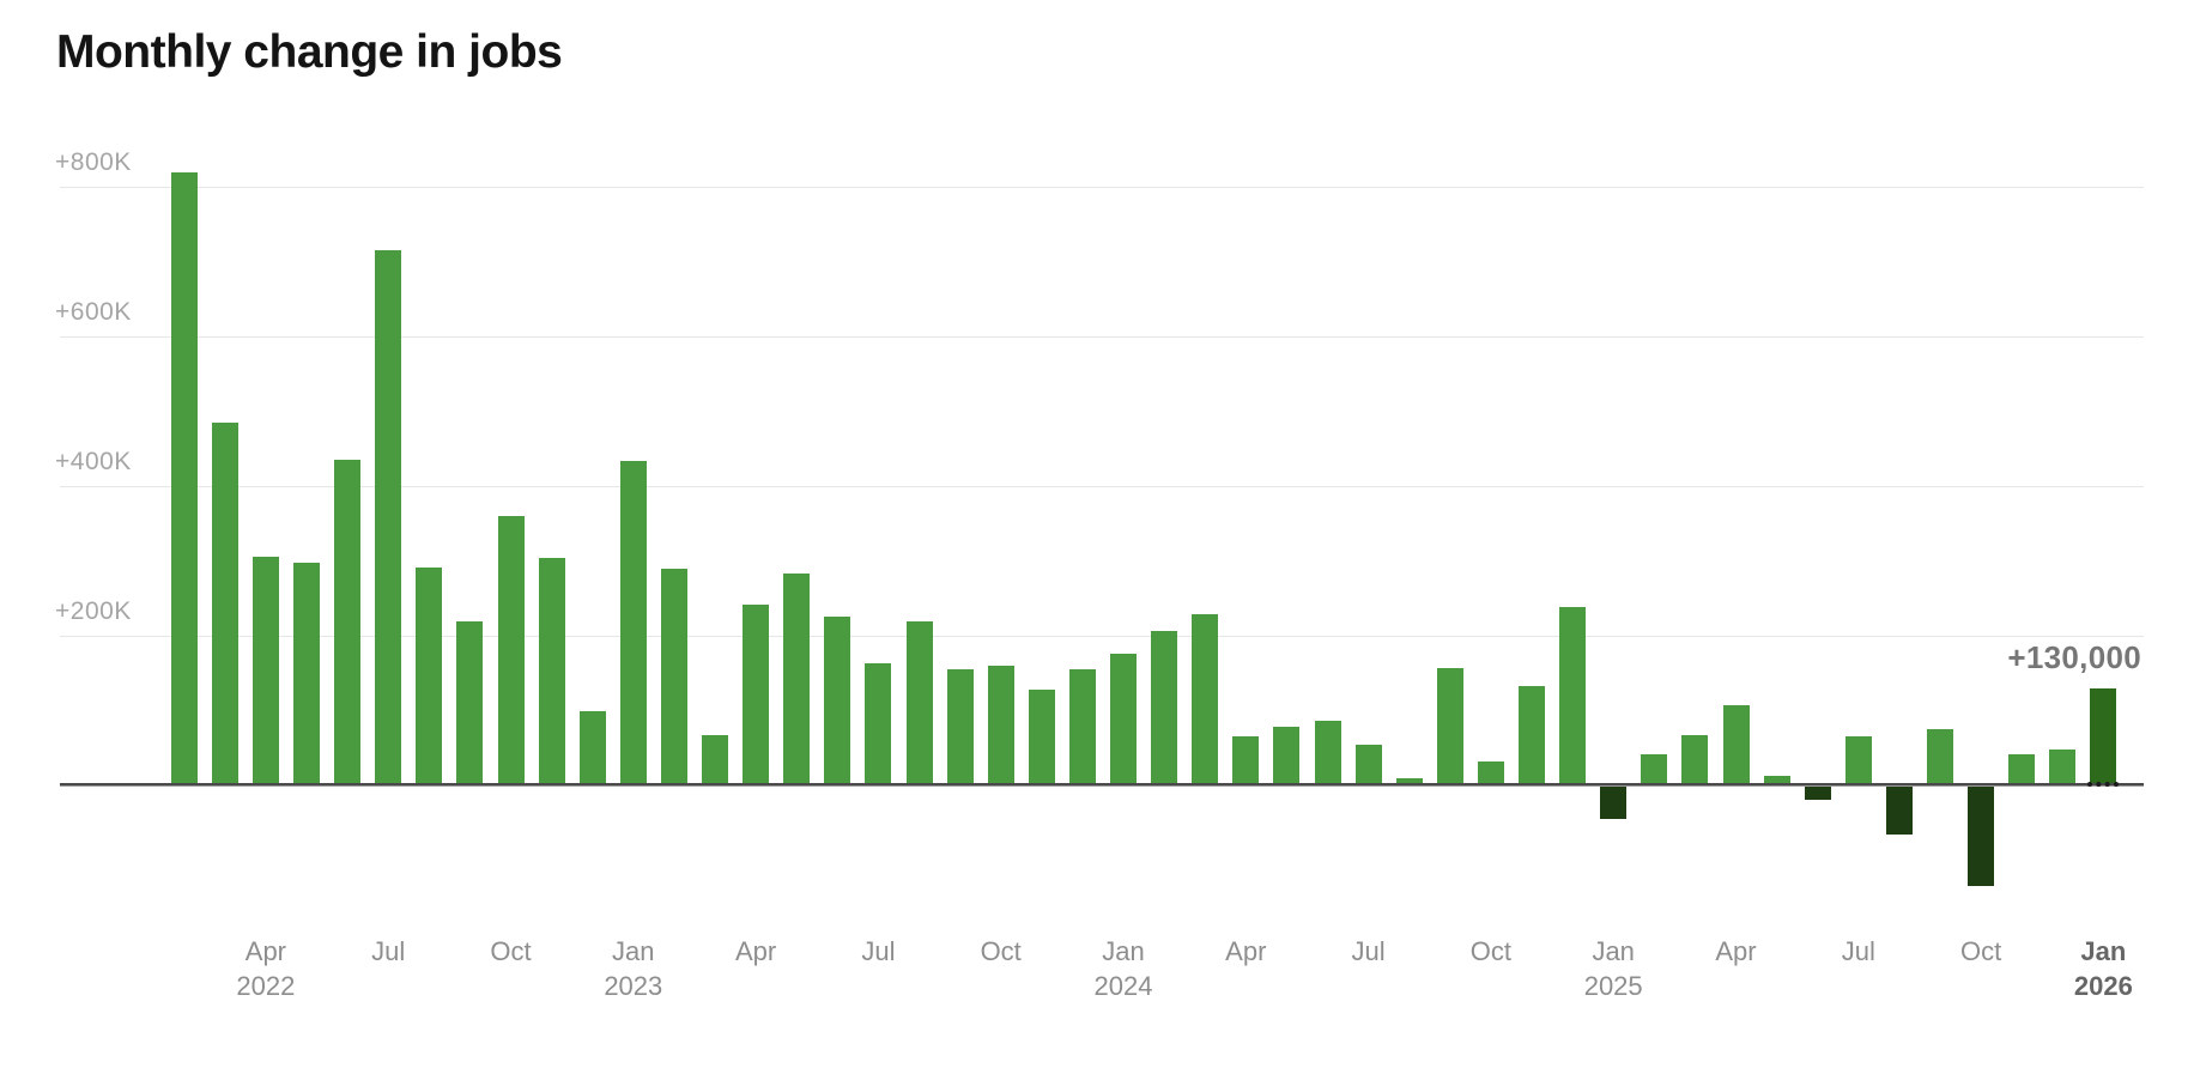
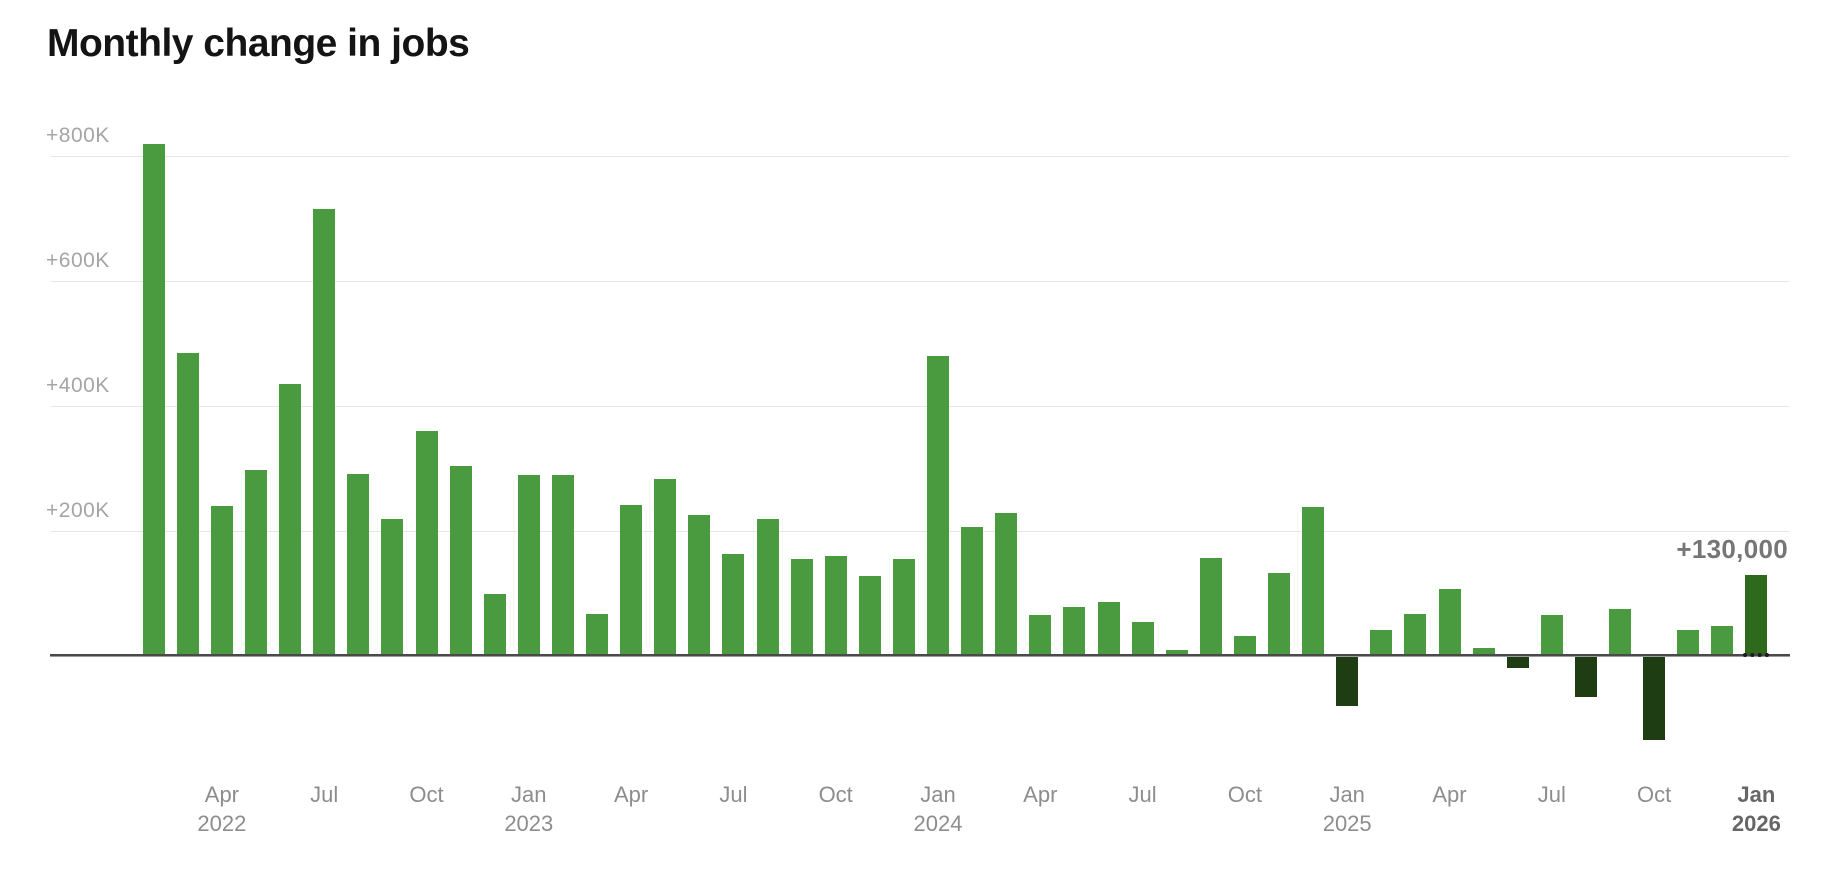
Apr 2022: 300K -> 240K
Jan 2023: 430K -> 290K
Jan 2024: 180K -> 480K
Jan 2025: -40K -> -80K
